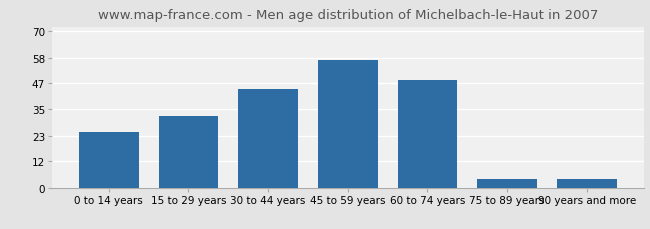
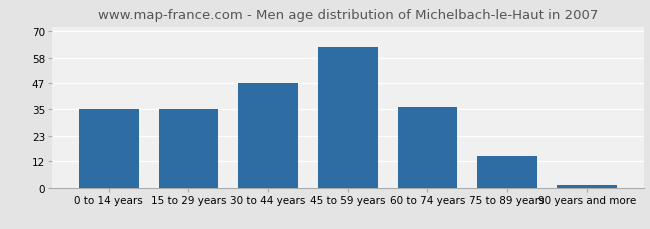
0 to 14 years: 25 -> 35
15 to 29 years: 32 -> 35
30 to 44 years: 44 -> 47
45 to 59 years: 57 -> 63
60 to 74 years: 48 -> 36
75 to 89 years: 4 -> 14
90 years and more: 4 -> 1
